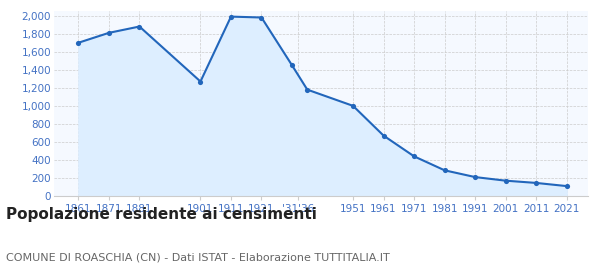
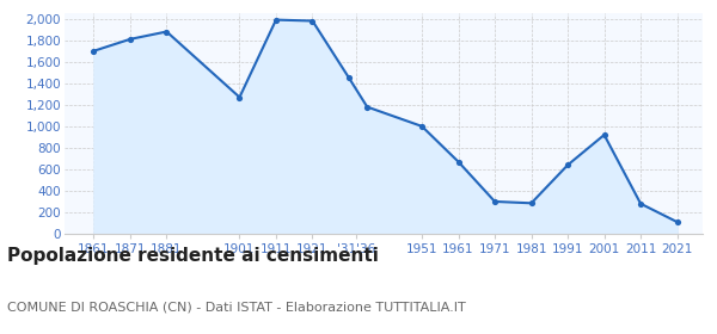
1971: 440 -> 300
1991: 210 -> 640
2001: 170 -> 920
2011: 140 -> 280
